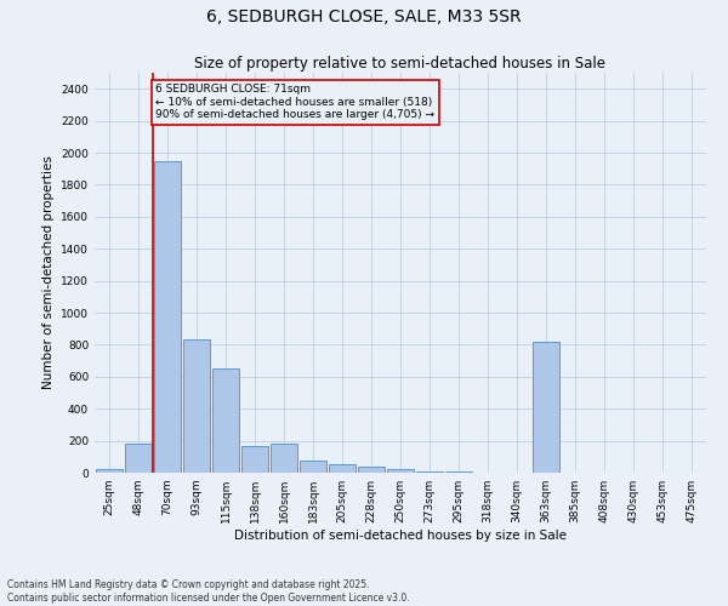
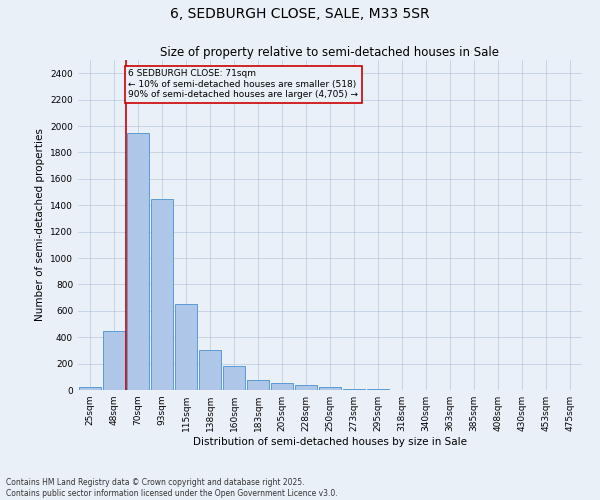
48sqm: 180 -> 450
93sqm: 830 -> 1450
138sqm: 170 -> 300
363sqm: 820 -> 0
